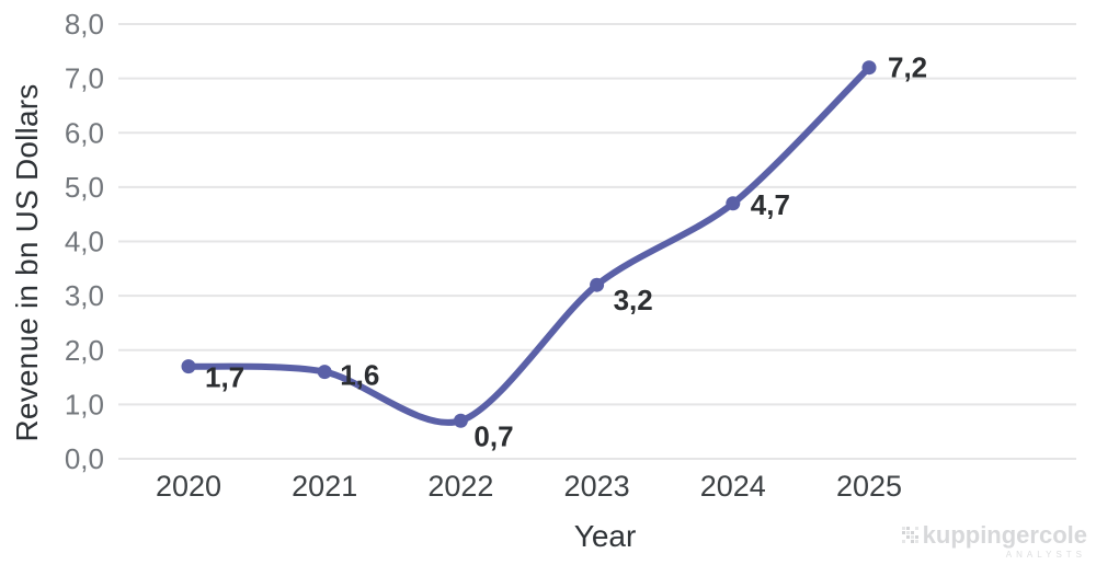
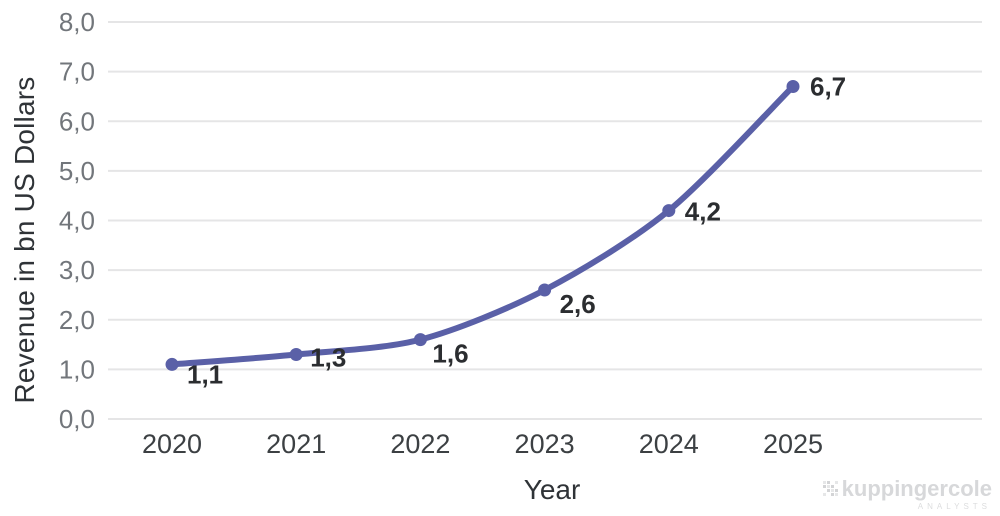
2020: 1,7 -> 1,1
2021: 1,6 -> 1,3
2022: 0,7 -> 1,6
2023: 3,2 -> 2,6
2024: 4,7 -> 4,2
2025: 7,2 -> 6,7
